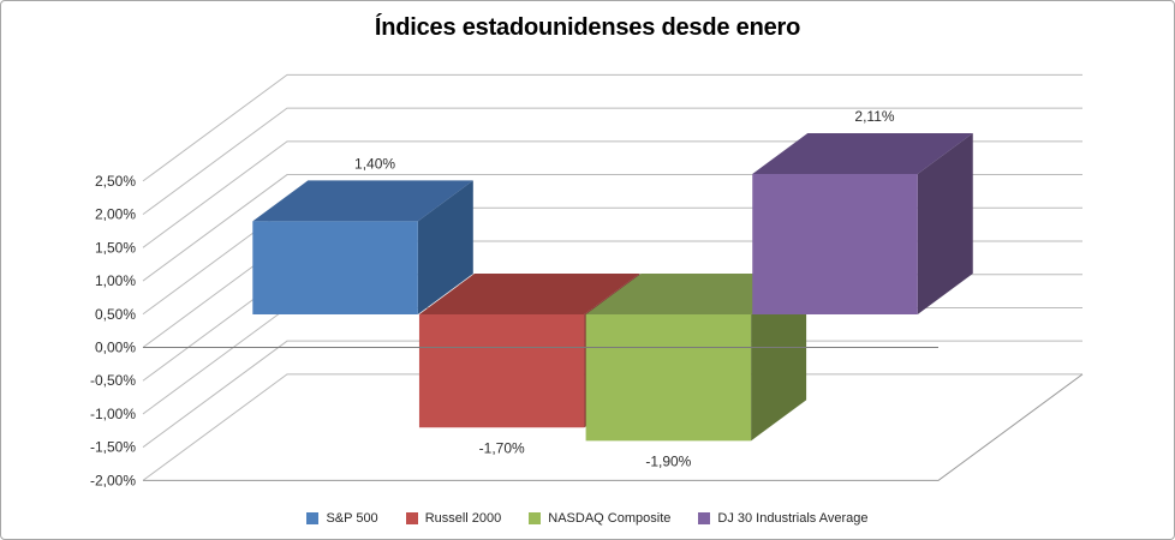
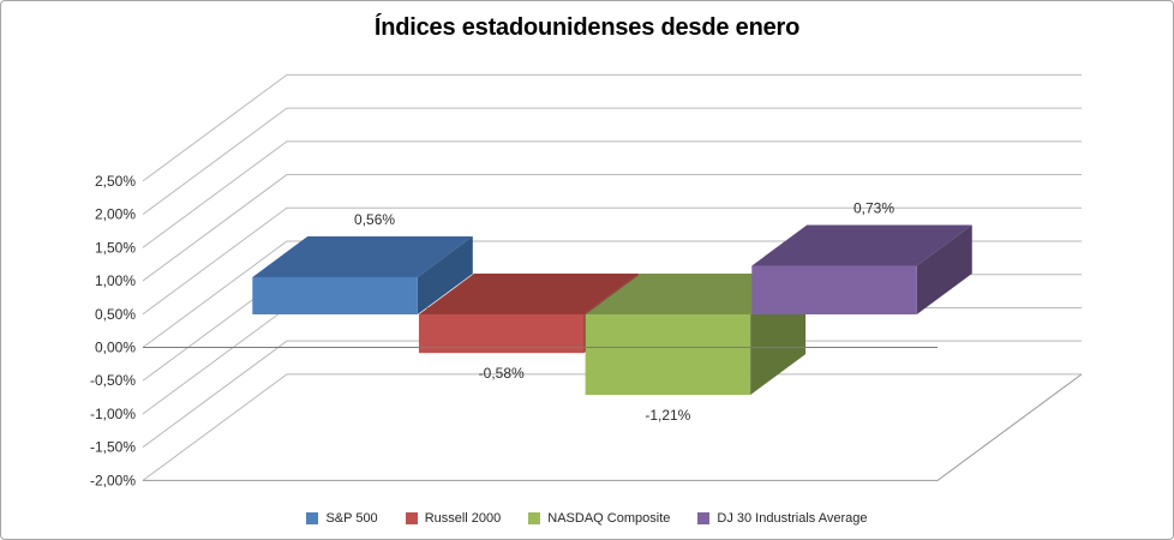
S&P 500: 1,40% -> 0,56%
Russell 2000: -1,70% -> -0,58%
NASDAQ Composite: -1,90% -> -1,21%
DJ 30 Industrials Average: 2,11% -> 0,73%
